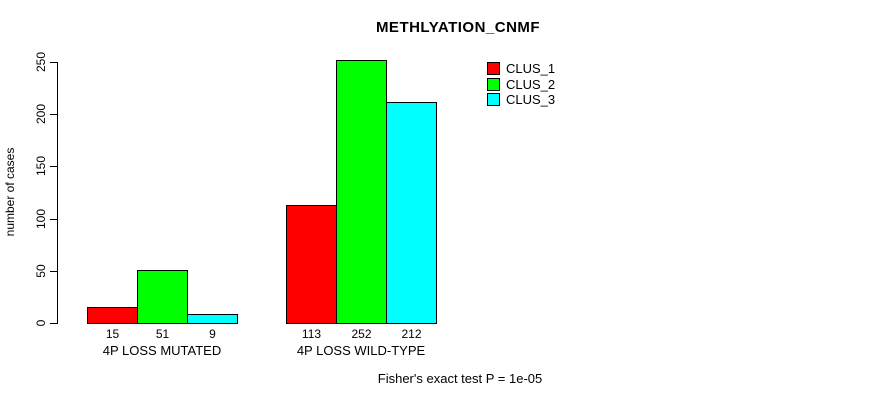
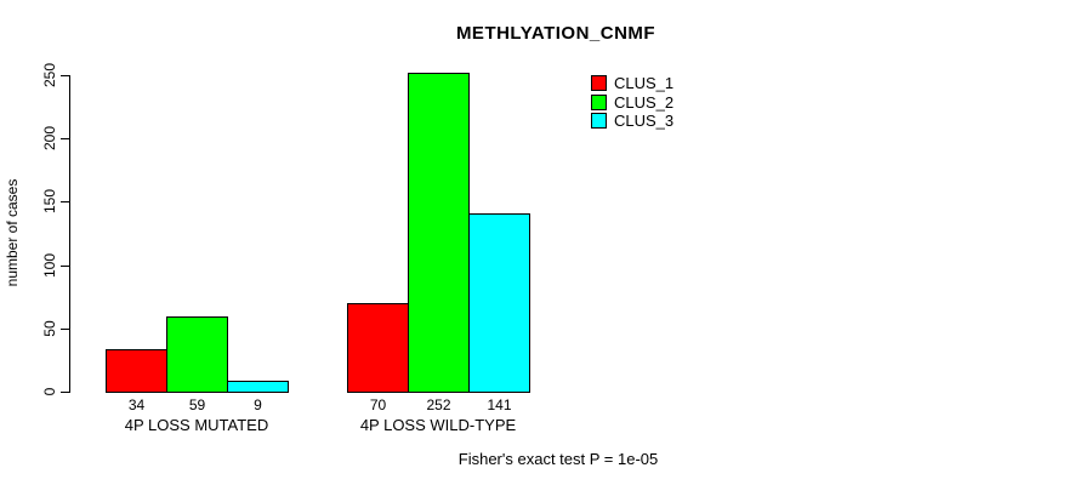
CLUS_1/4P LOSS MUTATED: 15 -> 34
CLUS_2/4P LOSS MUTATED: 51 -> 59
CLUS_1/4P LOSS WILD-TYPE: 113 -> 70
CLUS_3/4P LOSS WILD-TYPE: 212 -> 141
